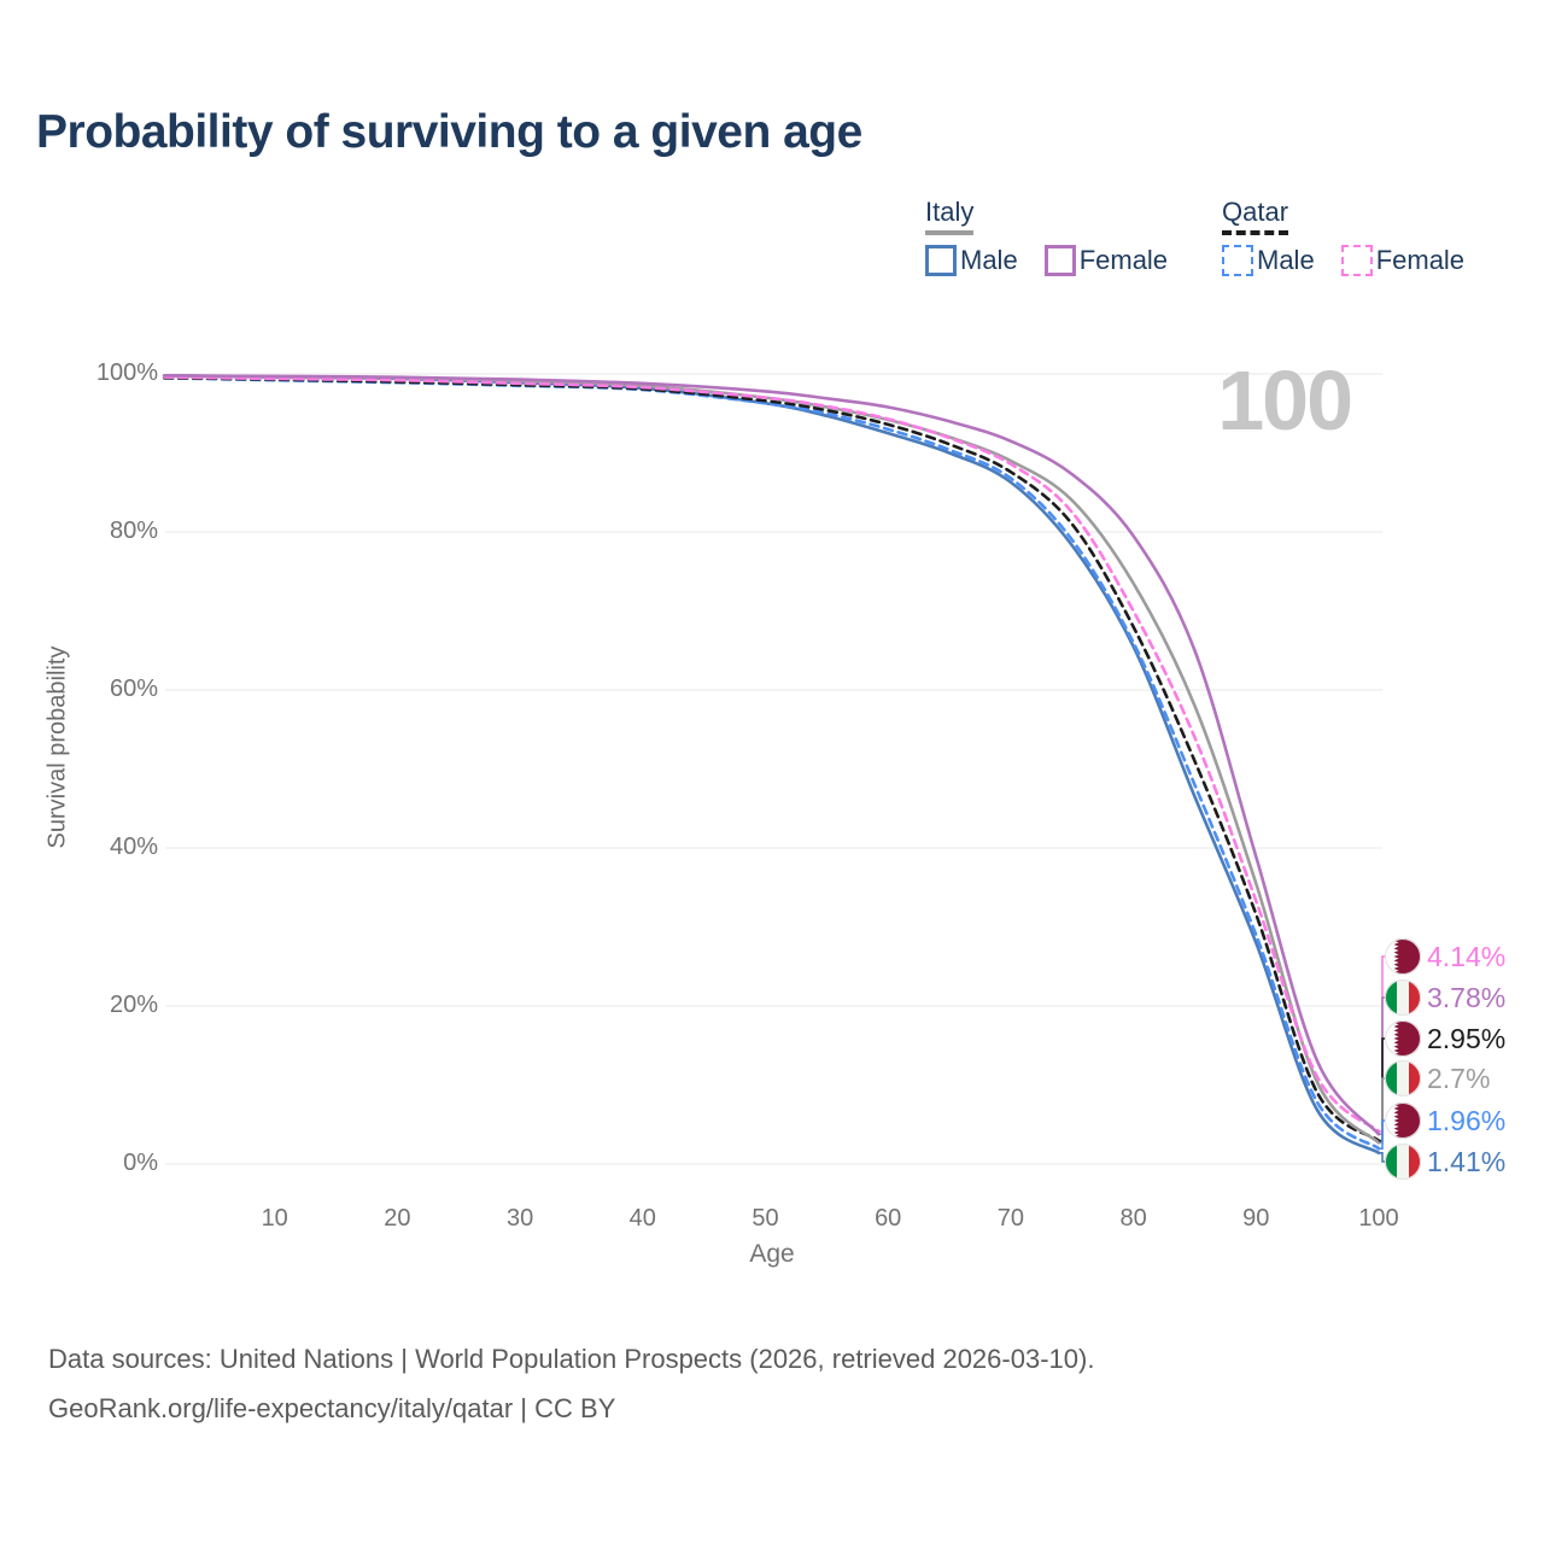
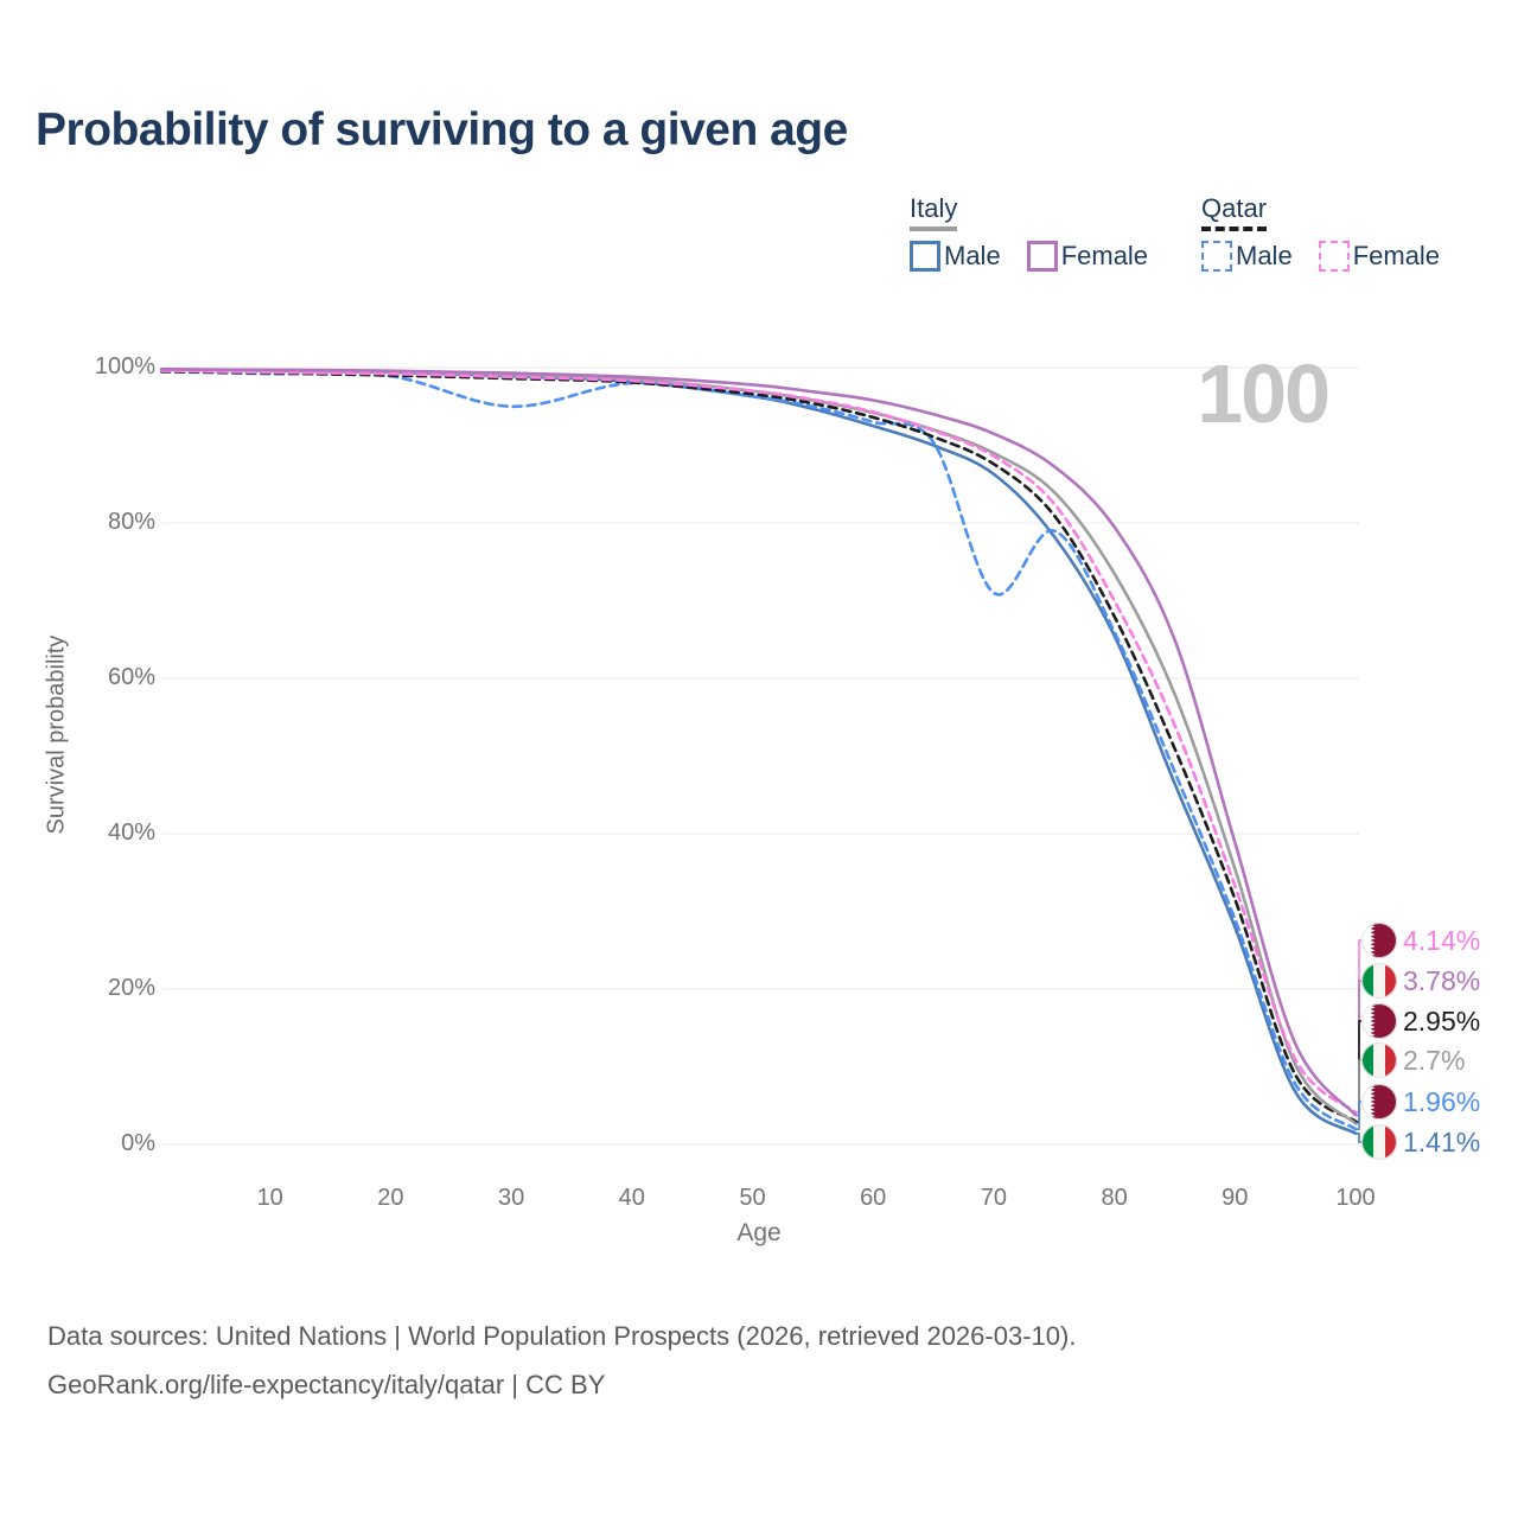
Qatar Male/30: 98% -> 95%
Qatar Male/70: 87% -> 71%
